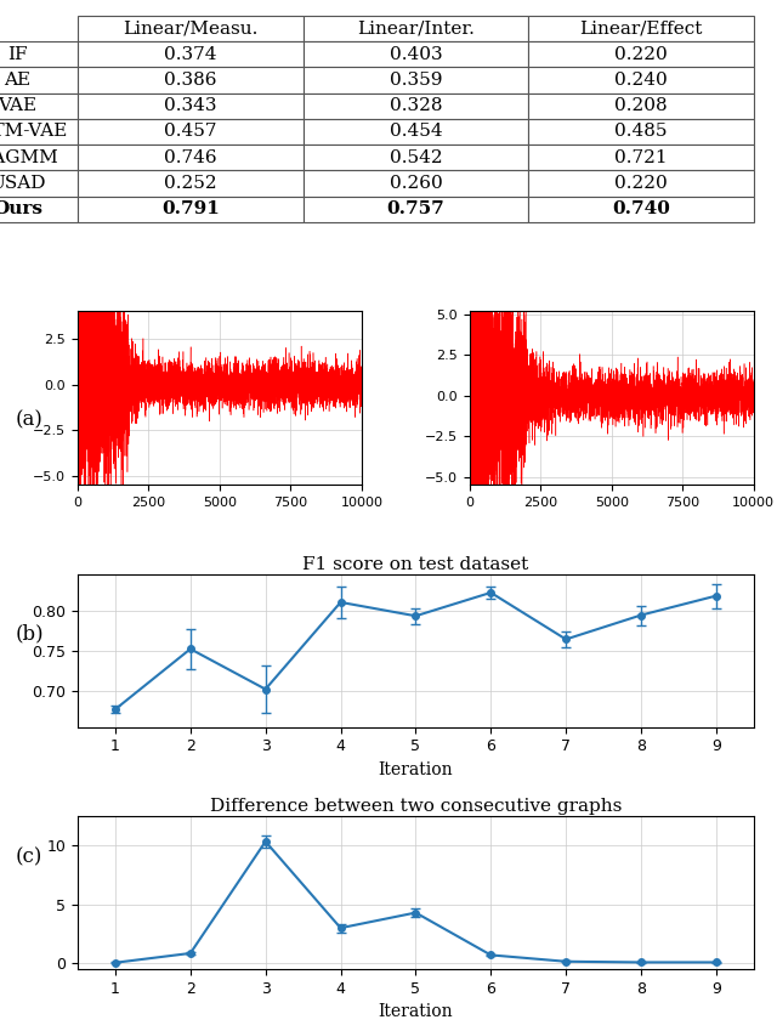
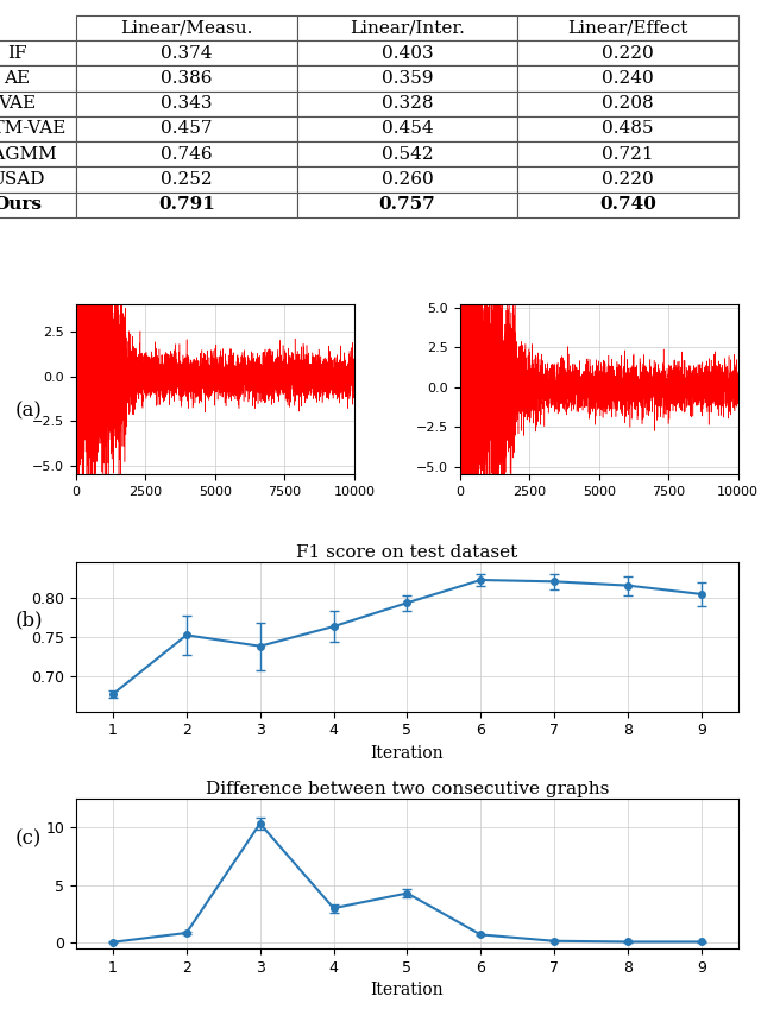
F1 score on test dataset/3: 0.702 -> 0.738
F1 score on test dataset/4: 0.810 -> 0.763
F1 score on test dataset/7: 0.764 -> 0.820
F1 score on test dataset/8: 0.794 -> 0.815
F1 score on test dataset/9: 0.818 -> 0.804
